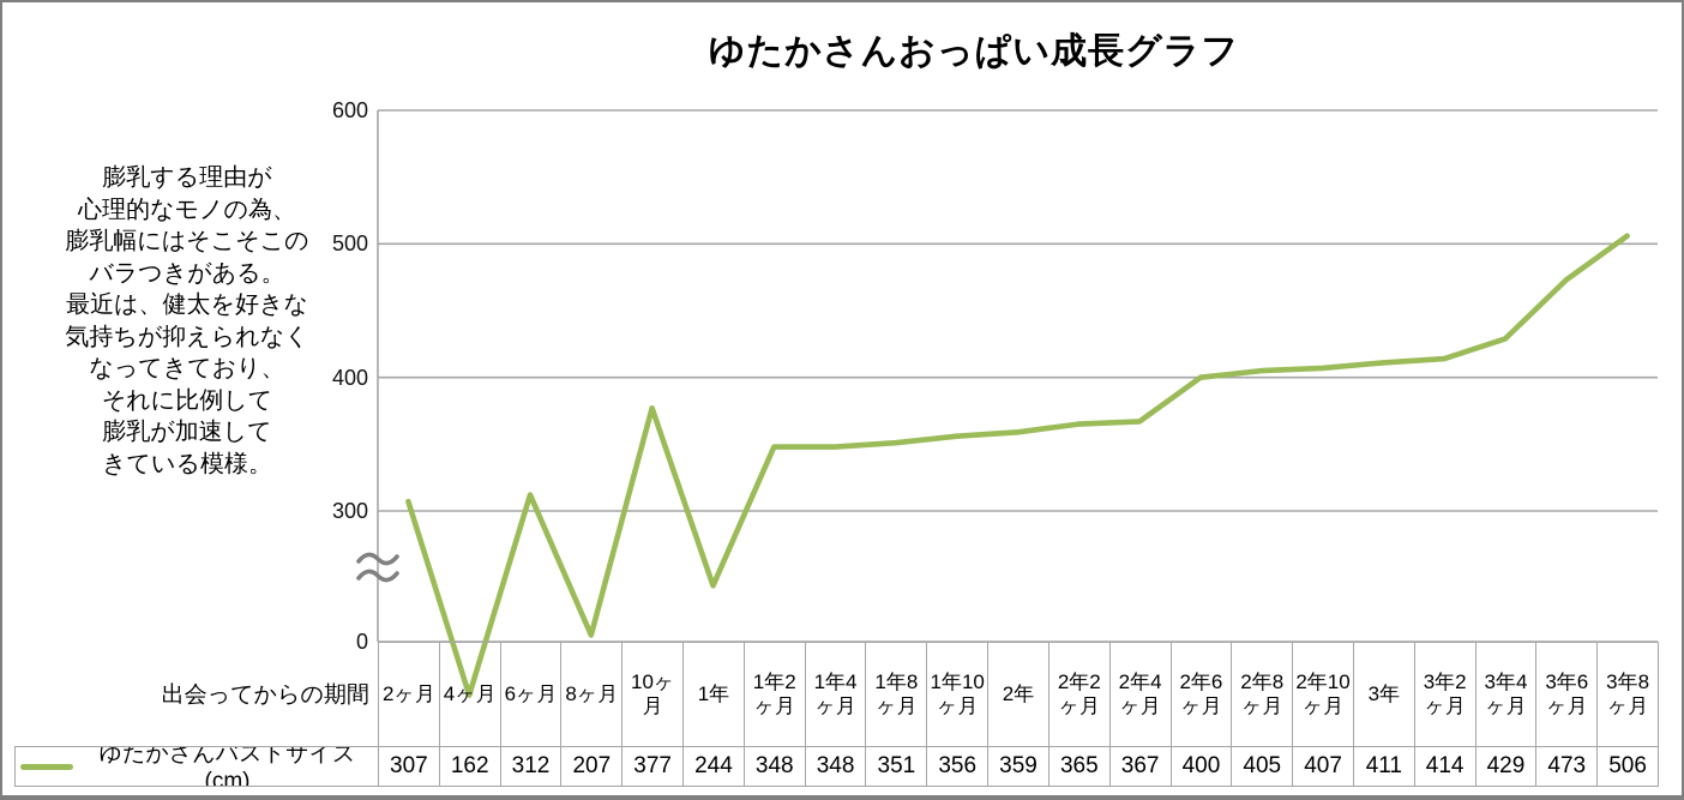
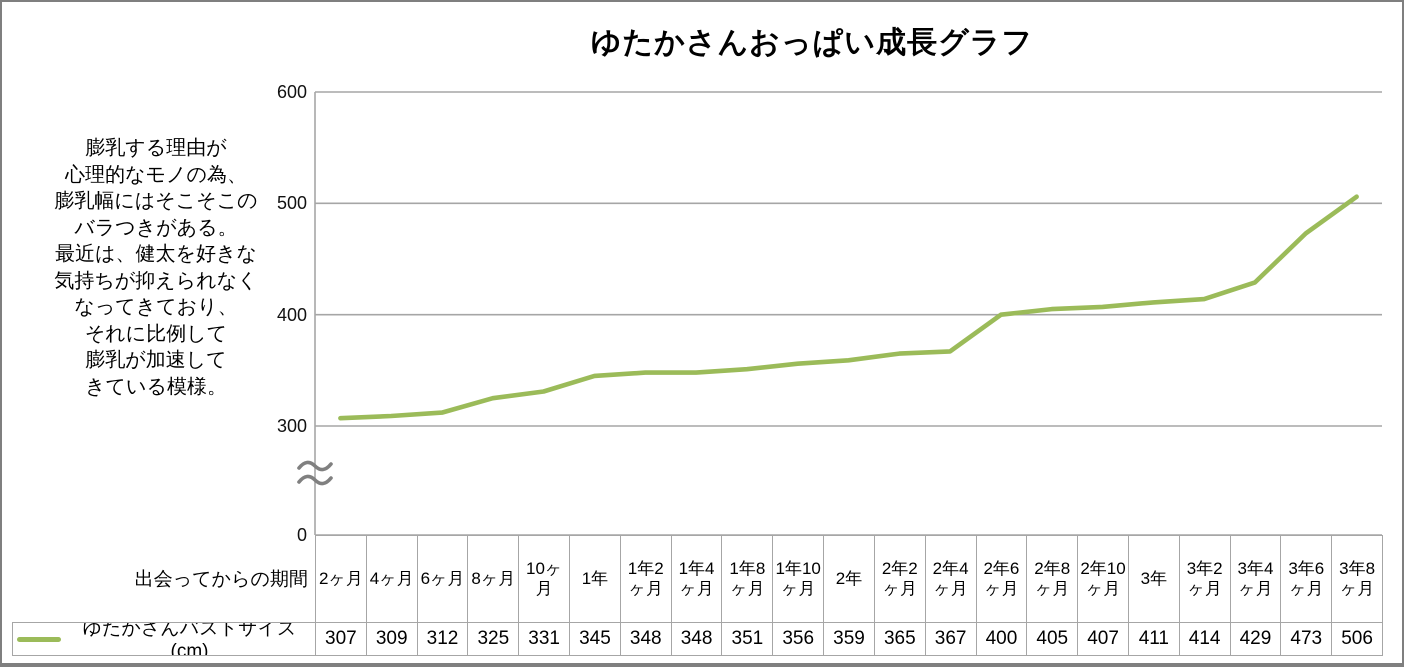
4ヶ月: 162 -> 309
8ヶ月: 207 -> 325
10ヶ月: 377 -> 331
1年: 244 -> 345
